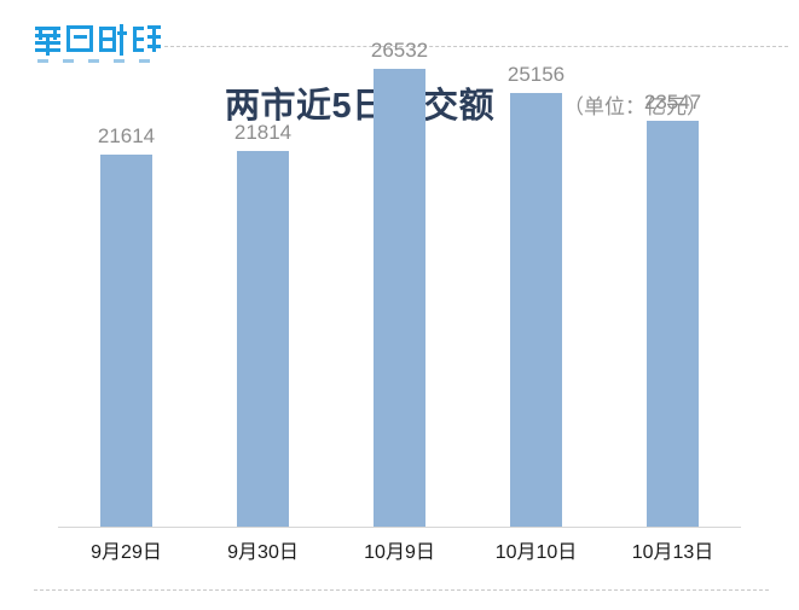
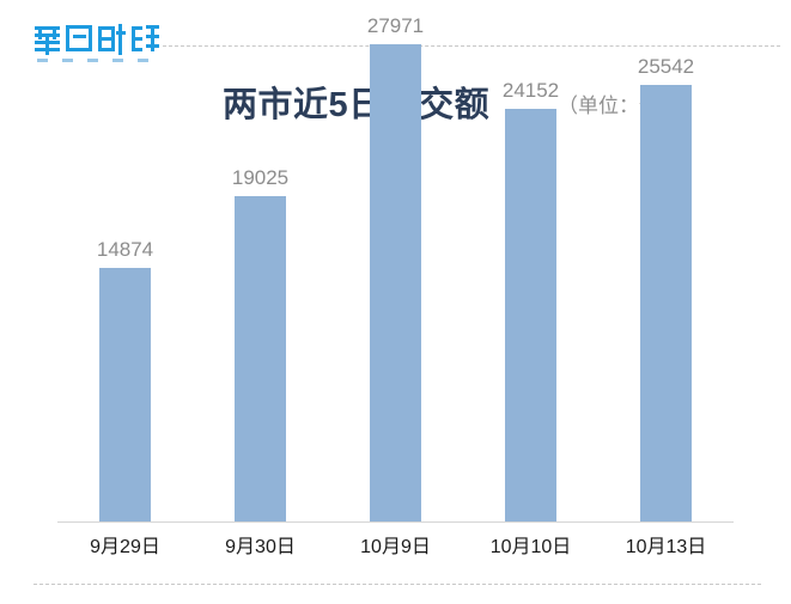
9月29日: 21614 -> 14874
9月30日: 21814 -> 19025
10月9日: 26532 -> 27971
10月10日: 25156 -> 24152
10月13日: 23547 -> 25542
